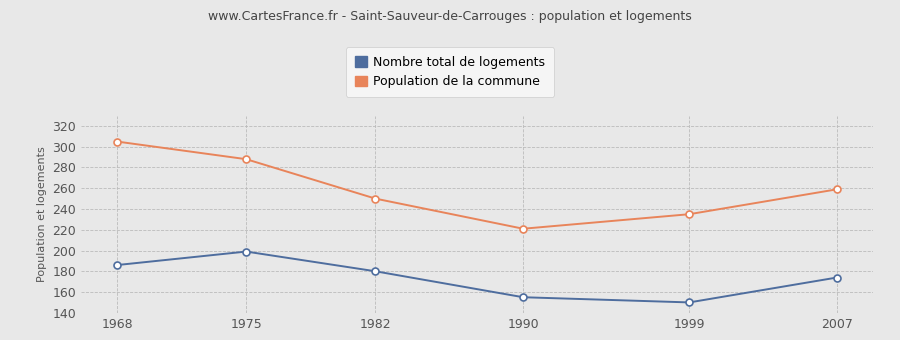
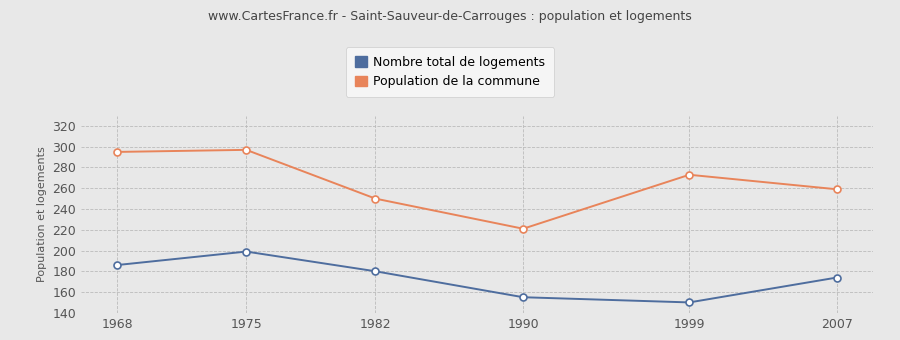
Population de la commune/1968: 305 -> 295
Population de la commune/1975: 288 -> 297
Population de la commune/1999: 235 -> 273
